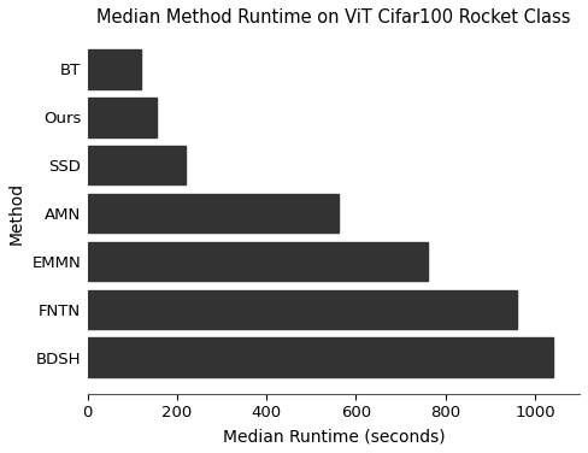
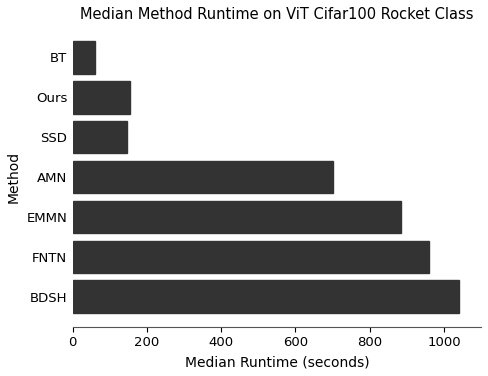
BT: 120 -> 60
SSD: 220 -> 145
AMN: 560 -> 700
EMMN: 760 -> 885
